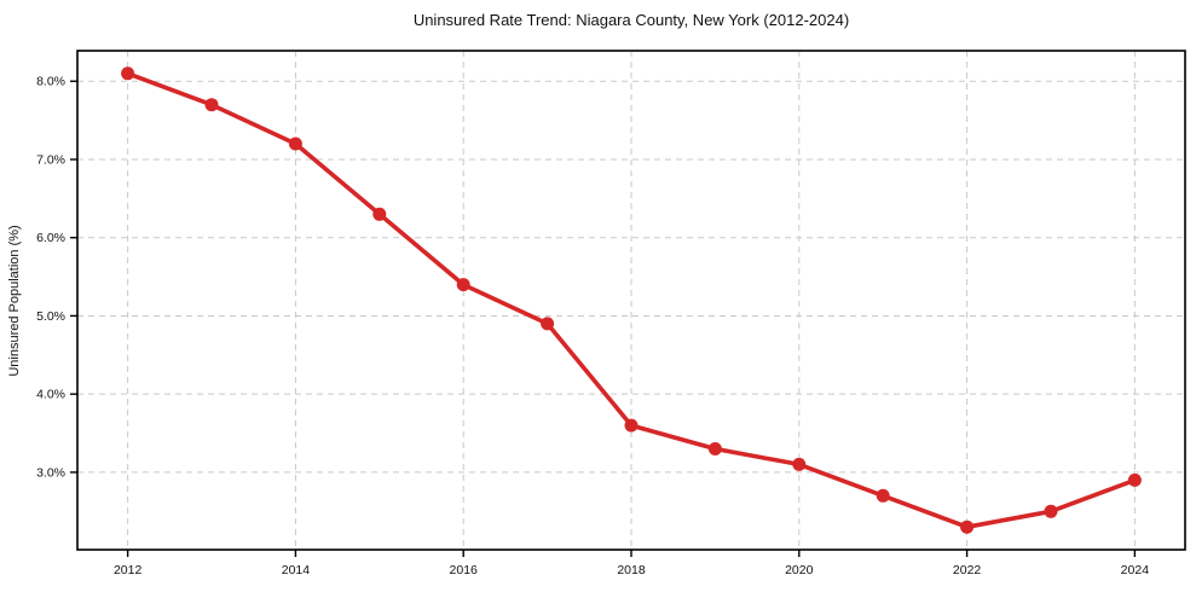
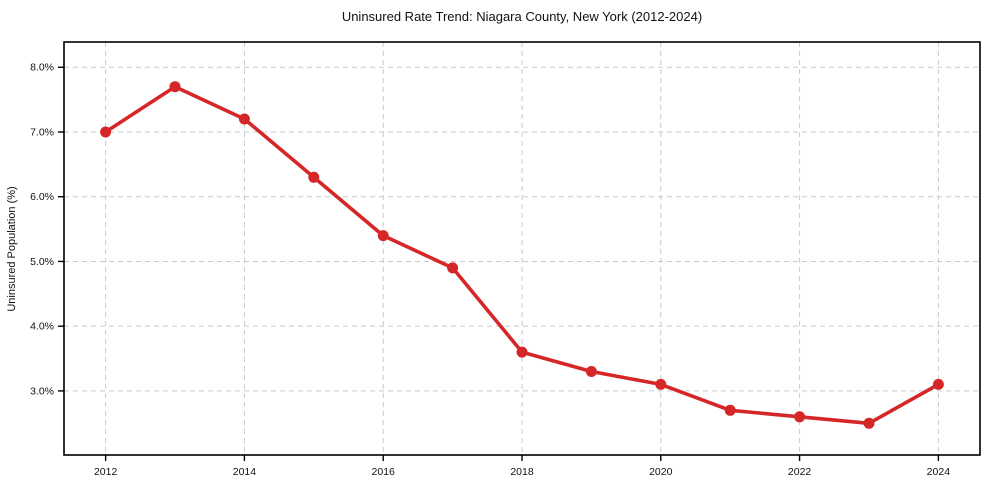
2012: 8.1% -> 7.0%
2022: 2.3% -> 2.6%
2024: 2.9% -> 3.1%
